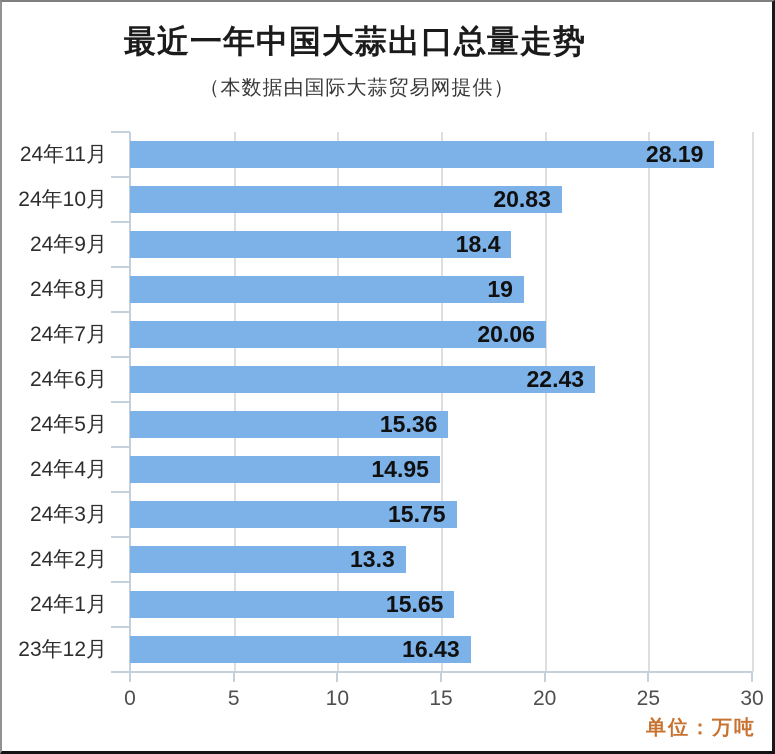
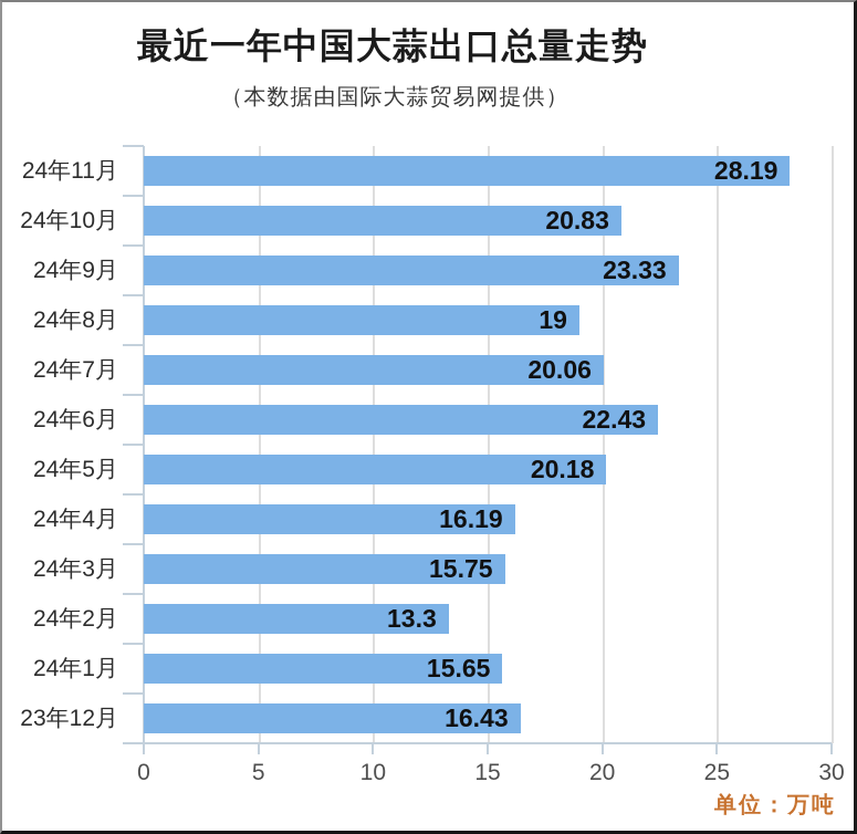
24年9月: 18.4 -> 23.33
24年5月: 15.36 -> 20.18
24年4月: 14.95 -> 16.19
